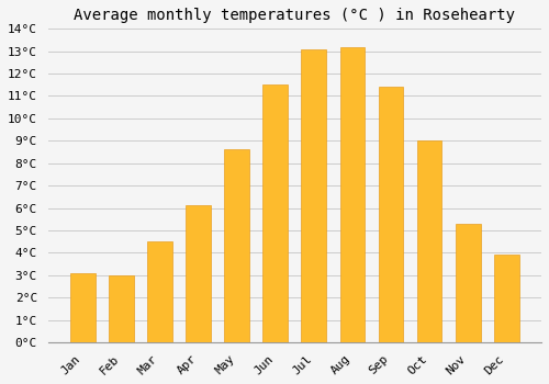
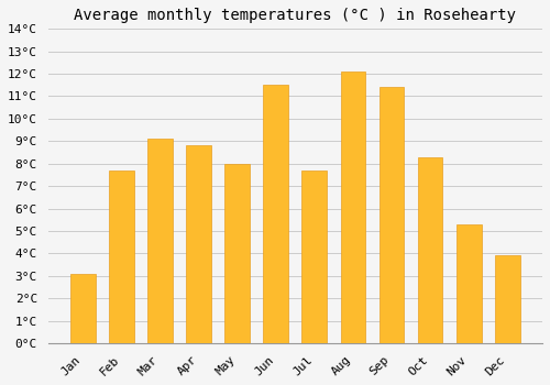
Feb: 3.0°C -> 7.7°C
Mar: 4.5°C -> 9.1°C
Apr: 6.1°C -> 8.8°C
May: 8.6°C -> 8.0°C
Jul: 13.1°C -> 7.7°C
Aug: 13.2°C -> 12.1°C
Oct: 9.0°C -> 8.3°C
